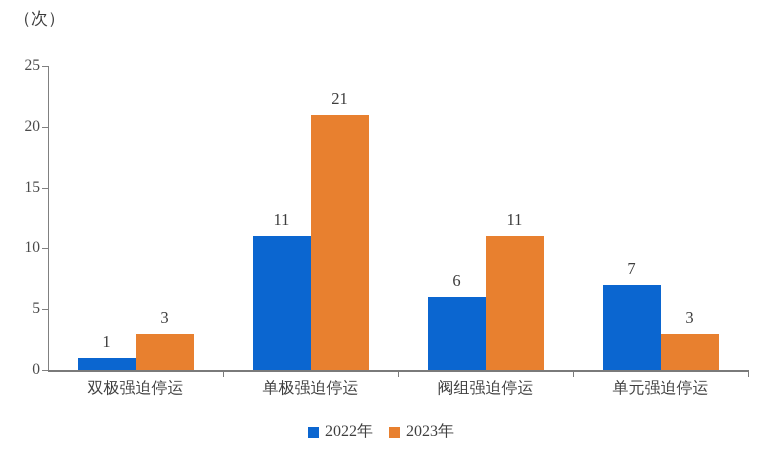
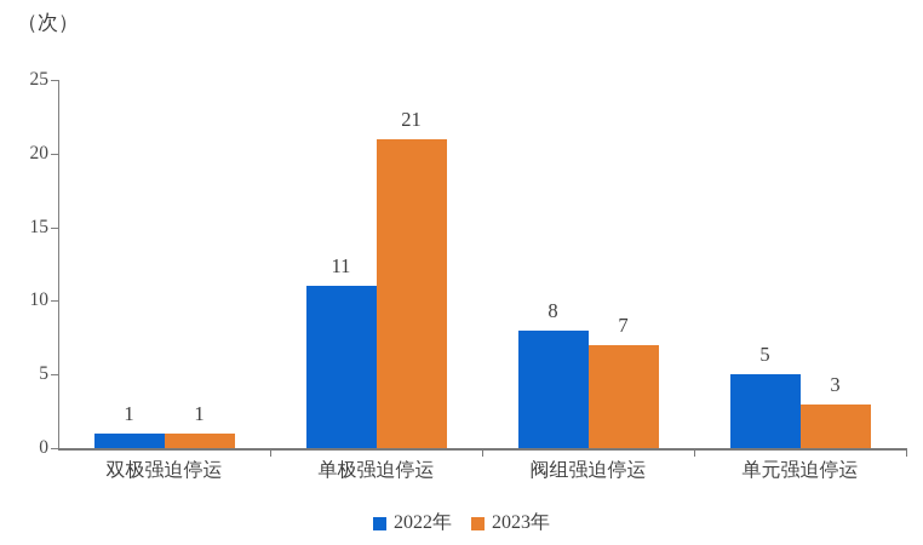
2023年/双极强迫停运: 3 -> 1
2022年/阀组强迫停运: 6 -> 8
2023年/阀组强迫停运: 11 -> 7
2022年/单元强迫停运: 7 -> 5
